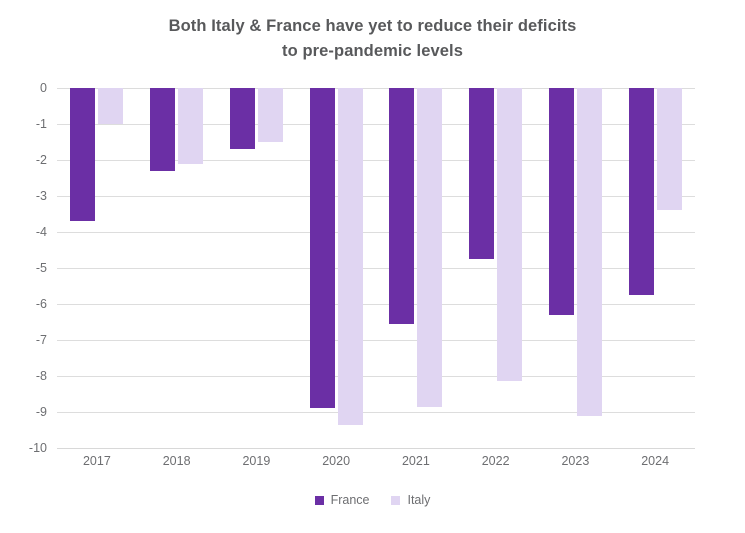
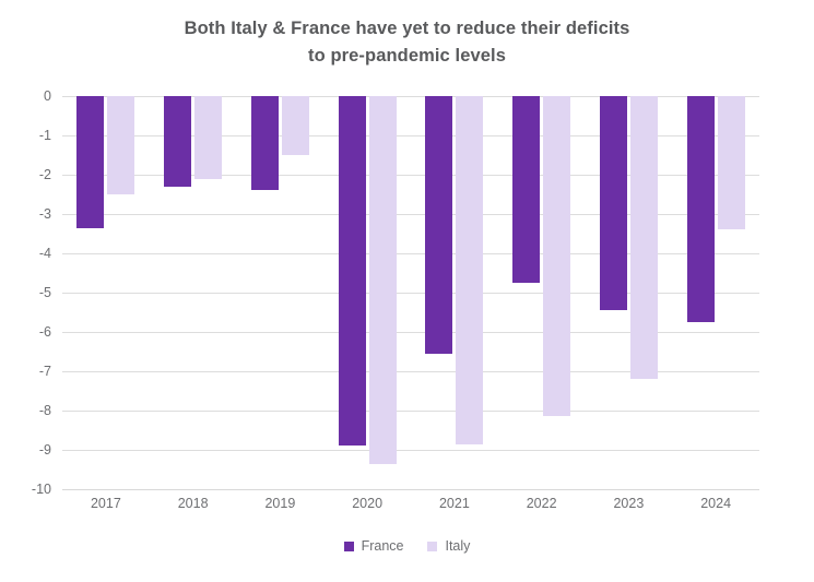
France/2017: -3.7 -> -3.4
Italy/2017: -1.0 -> -2.5
France/2019: -1.7 -> -2.4
France/2023: -6.3 -> -5.5
Italy/2023: -9.1 -> -7.2
